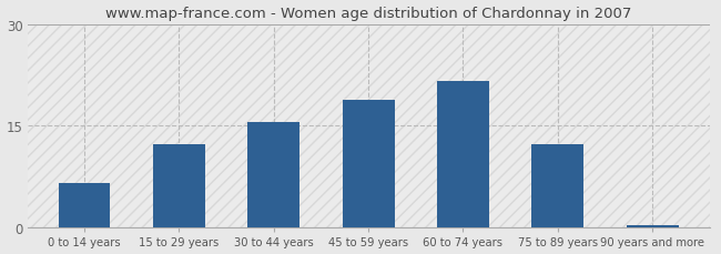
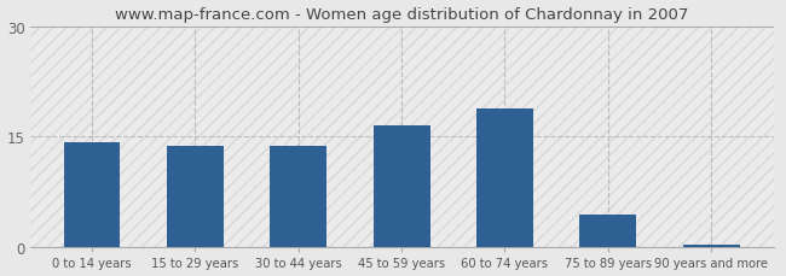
0 to 14 years: 6.6 -> 14.3
15 to 29 years: 12.2 -> 13.8
30 to 44 years: 15.6 -> 13.8
45 to 59 years: 18.8 -> 16.5
60 to 74 years: 21.6 -> 18.8
75 to 89 years: 12.2 -> 4.5
